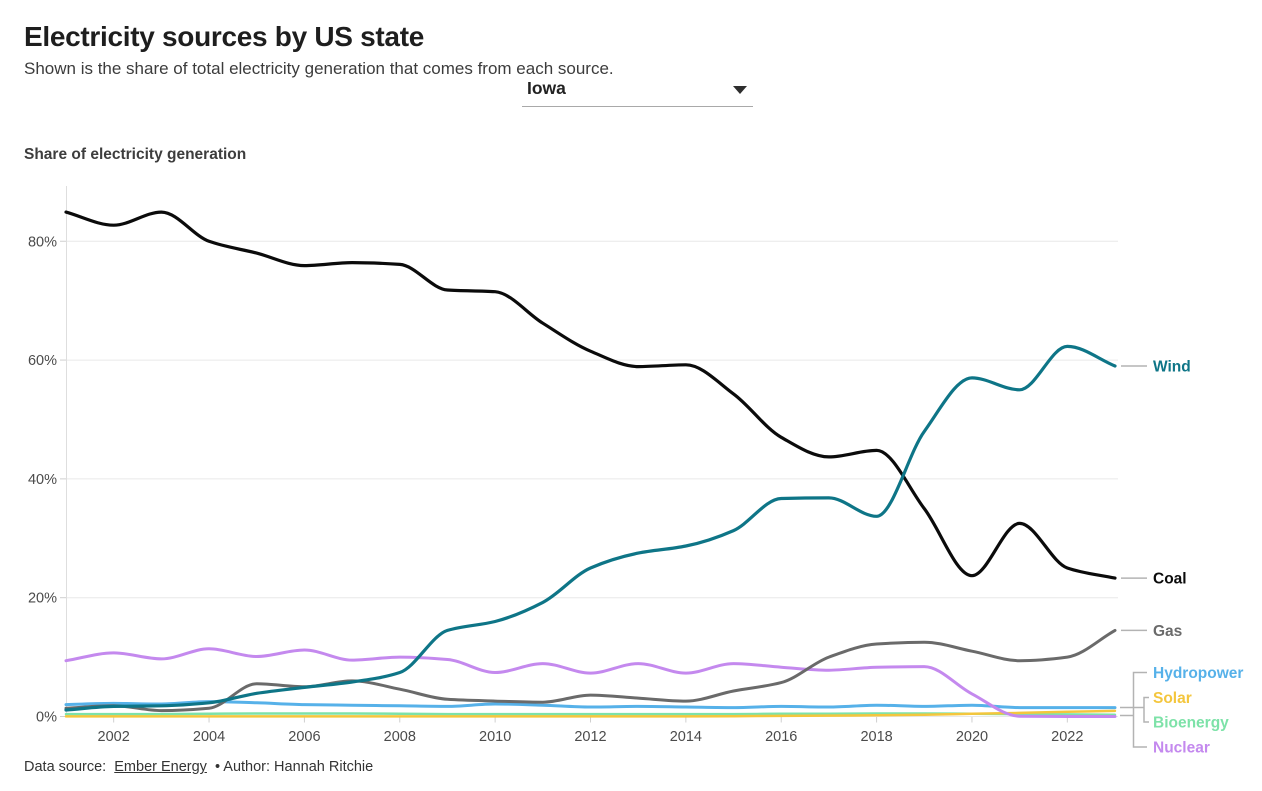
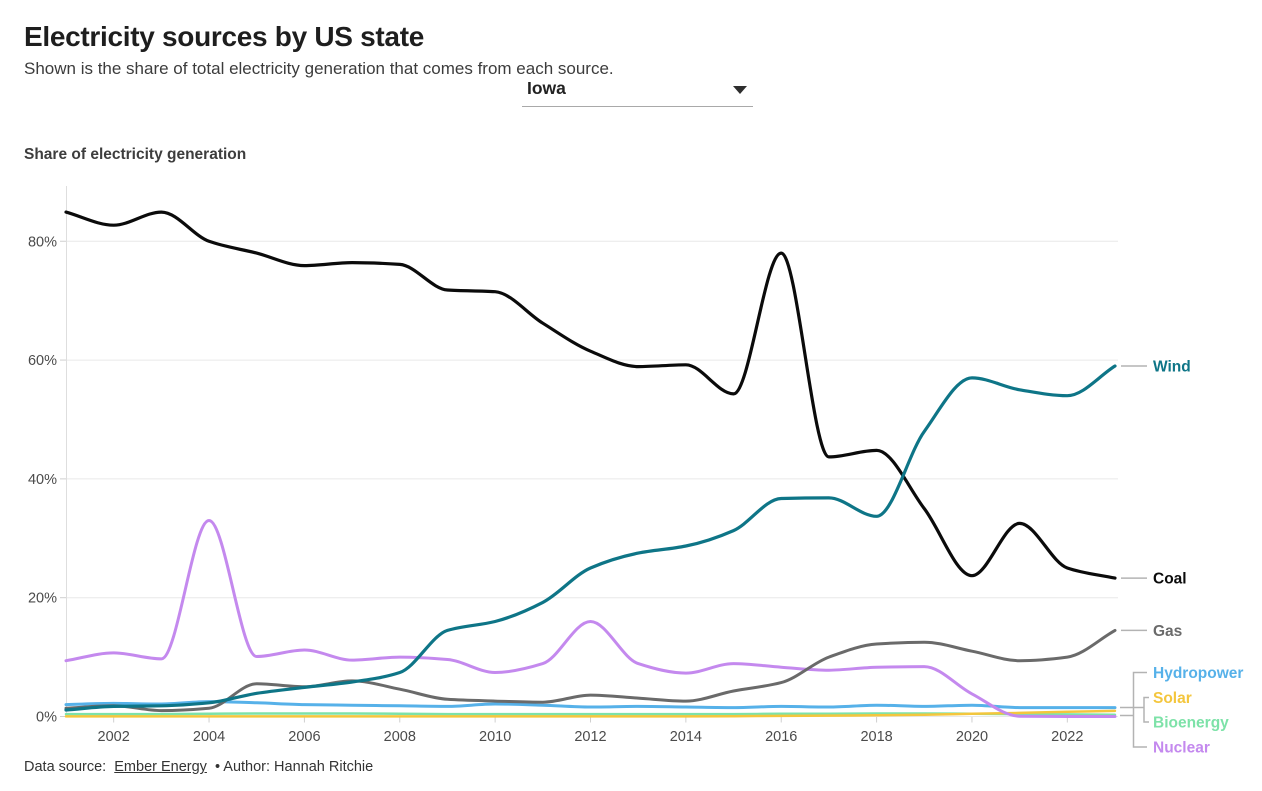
Nuclear/2004: 11% -> 33%
Nuclear/2012: 7% -> 16%
Coal/2016: 47% -> 78%
Wind/2022: 62% -> 54%
